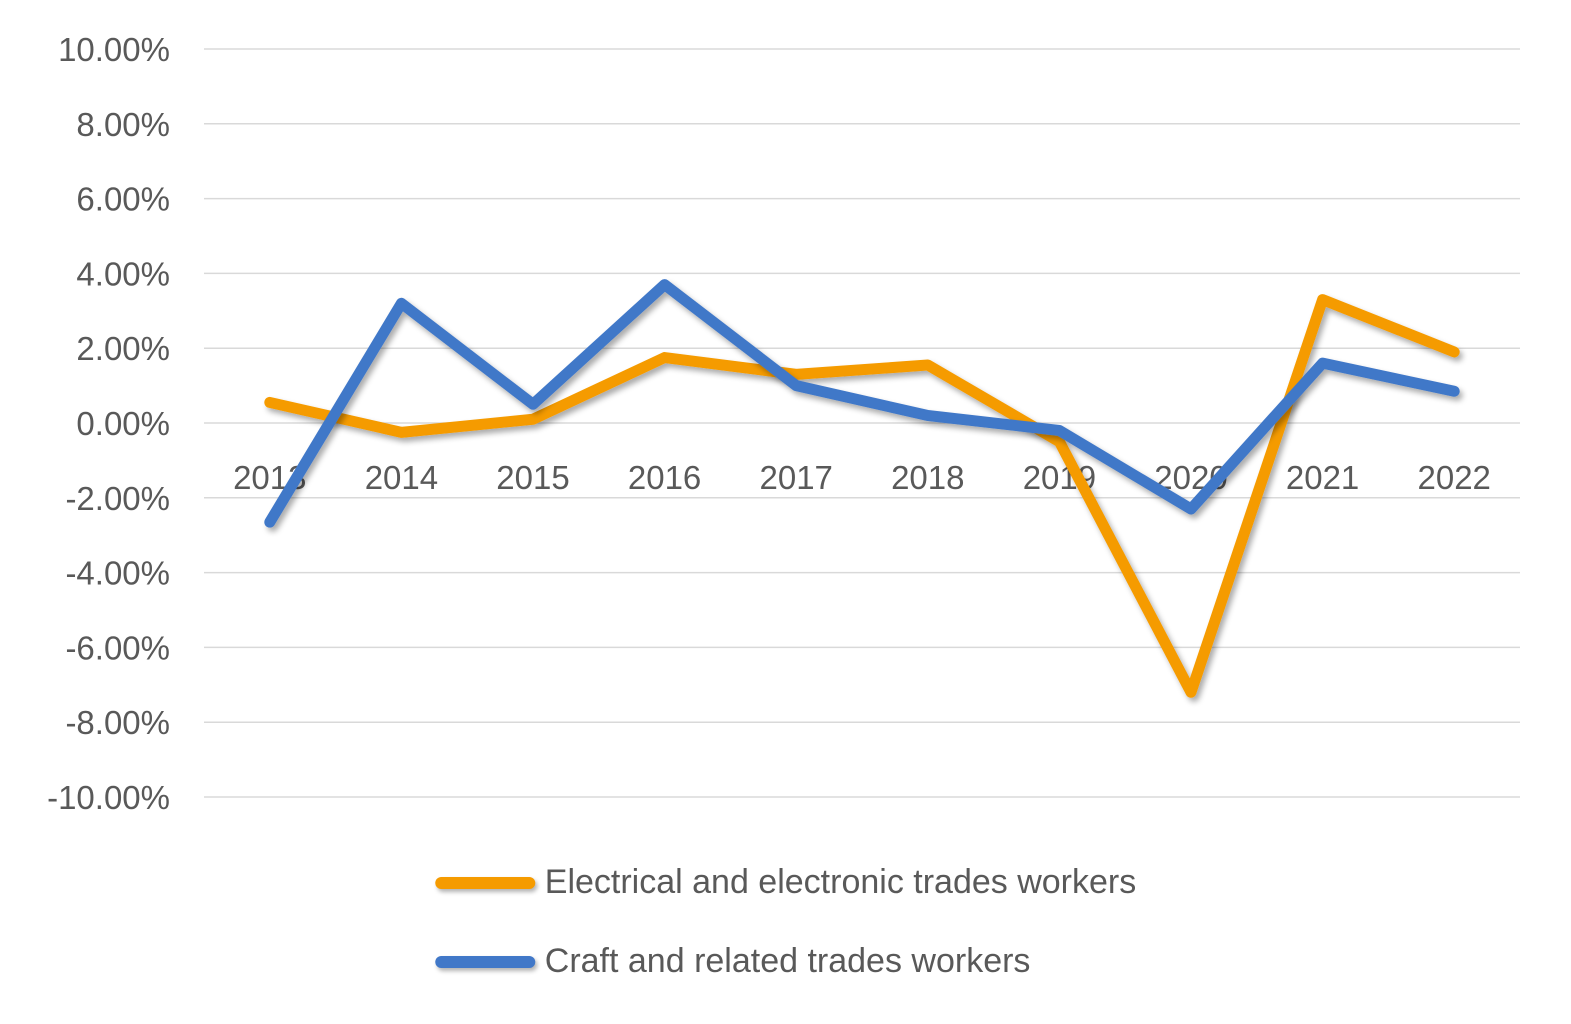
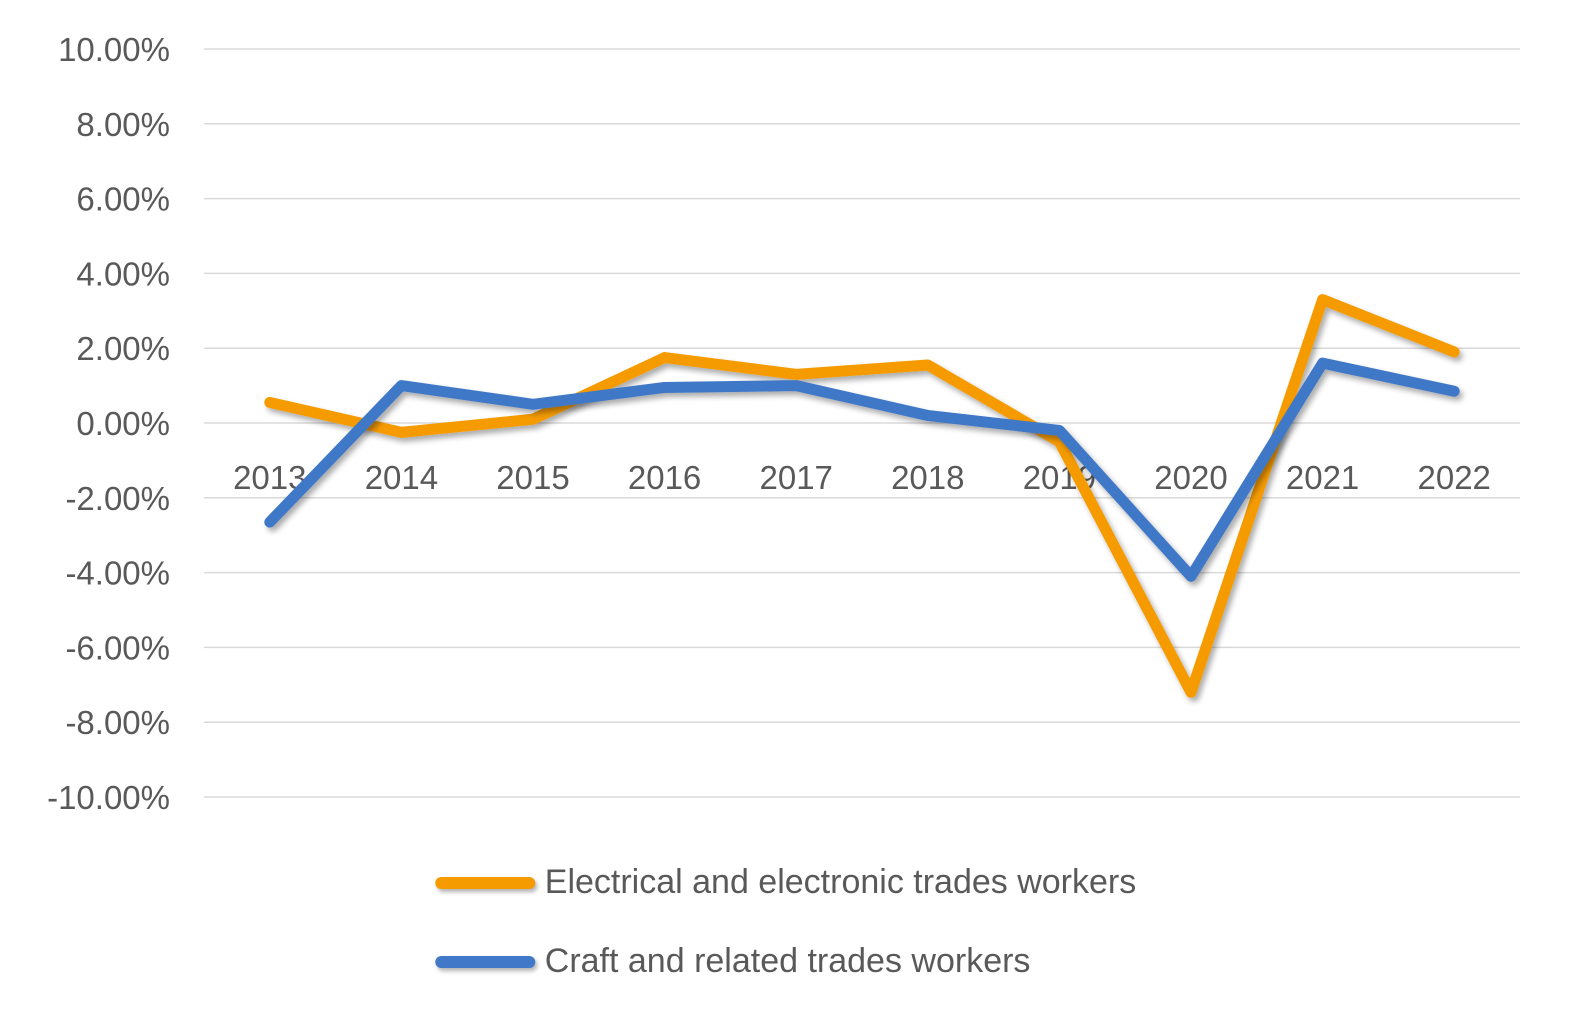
Craft and related trades workers/2014: 3.2% -> 1.0%
Craft and related trades workers/2016: 3.7% -> 0.9%
Craft and related trades workers/2020: -2.3% -> -4.1%
